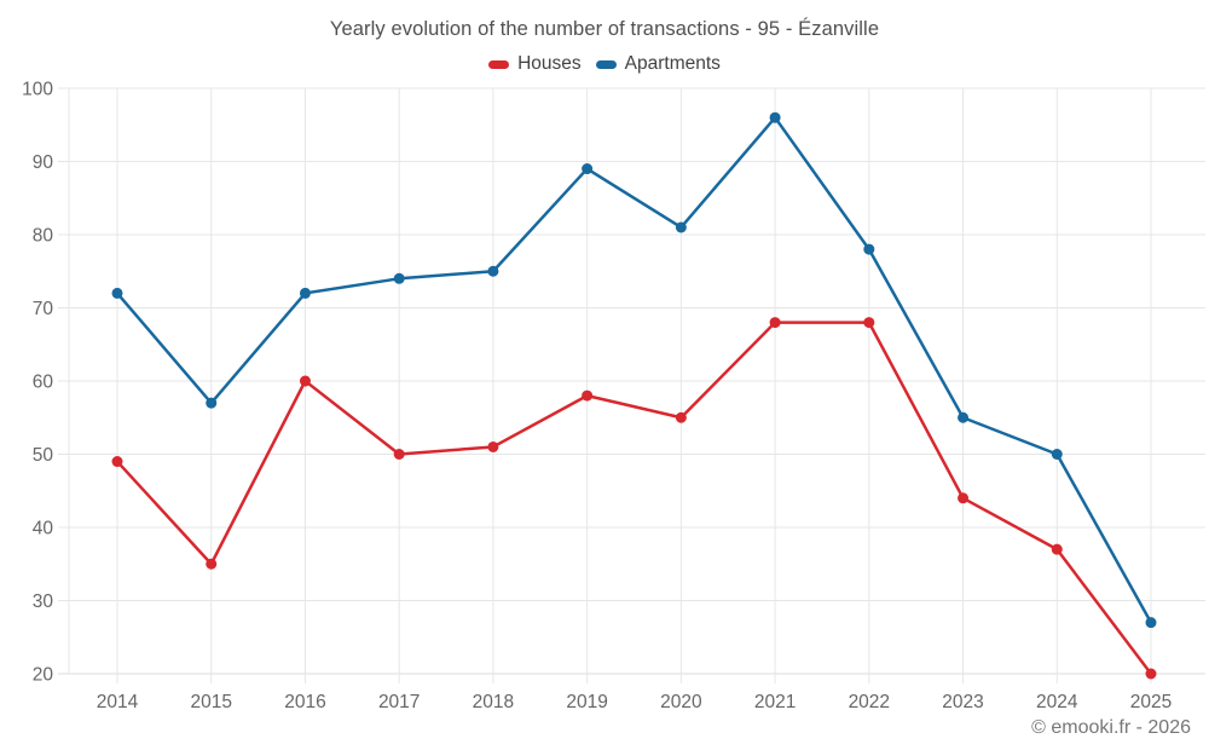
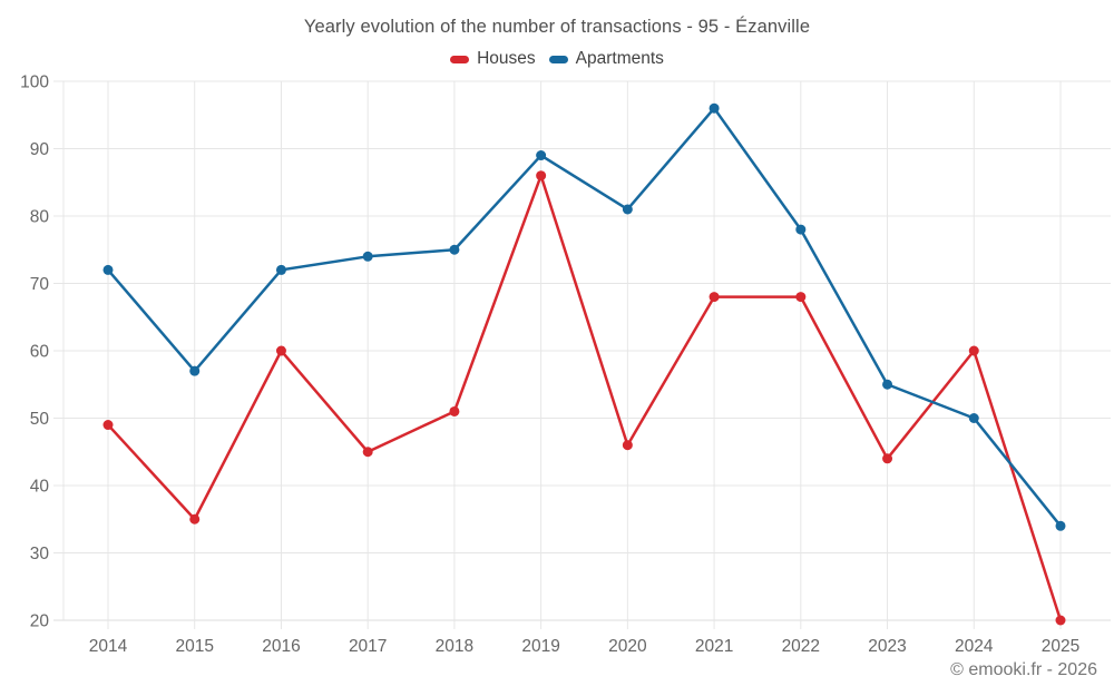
Houses/2017: 50 -> 45
Houses/2019: 58 -> 86
Houses/2020: 55 -> 46
Houses/2024: 37 -> 60
Apartments/2025: 27 -> 34
